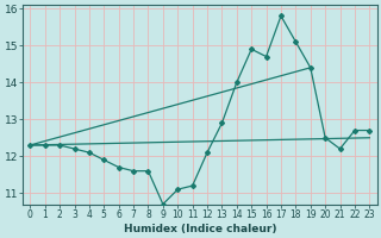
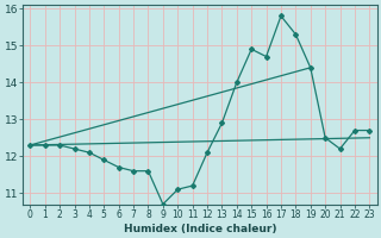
18: 15.1 -> 15.3
